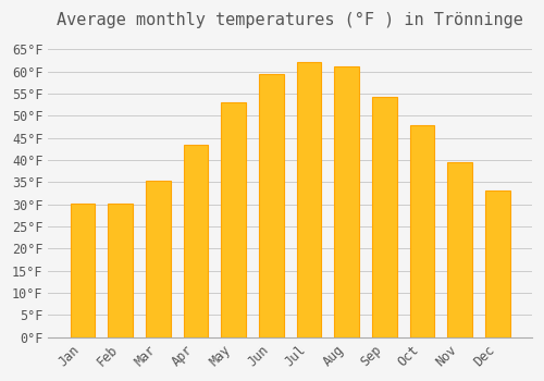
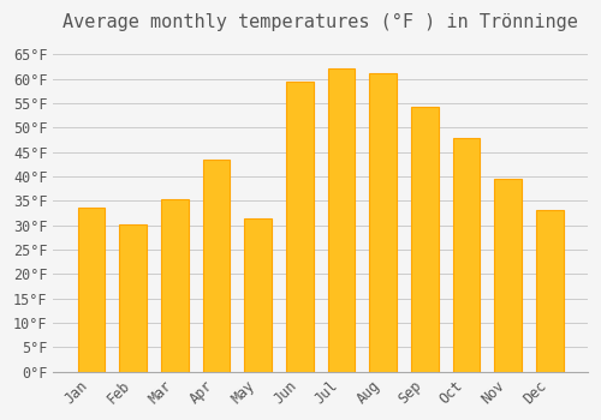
Jan: 30.2°F -> 33.5°F
May: 53.1°F -> 31.5°F
